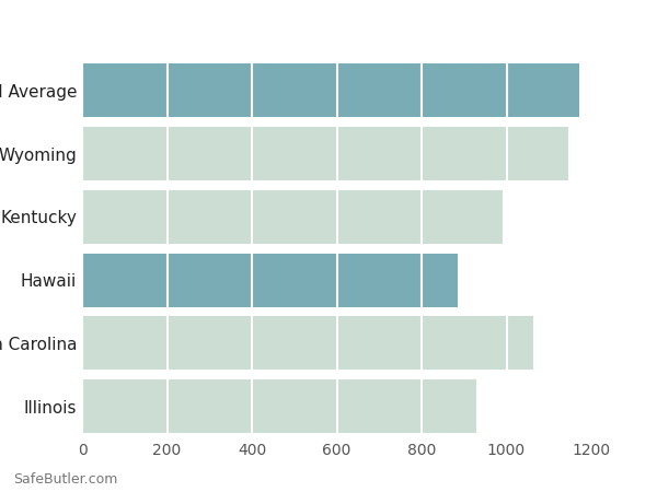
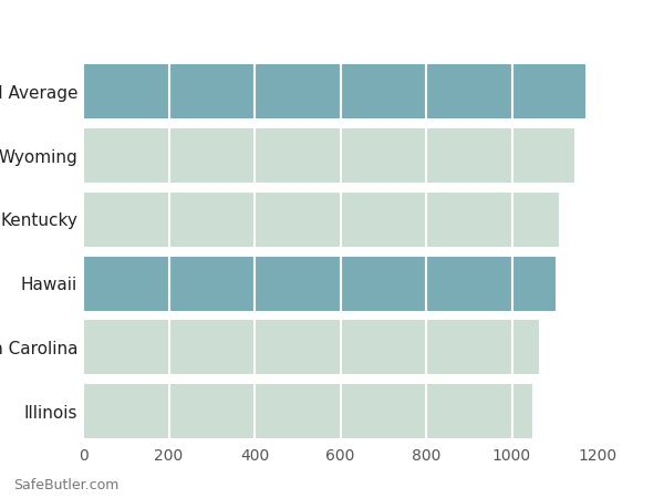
Kentucky: 990 -> 1110
Hawaii: 885 -> 1103
Illinois: 930 -> 1048
